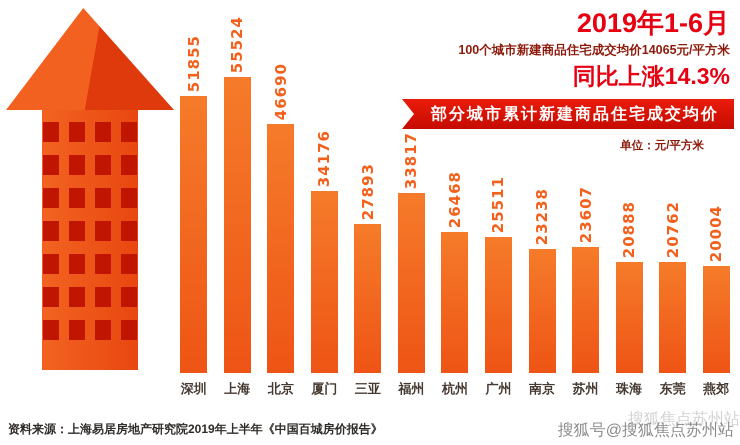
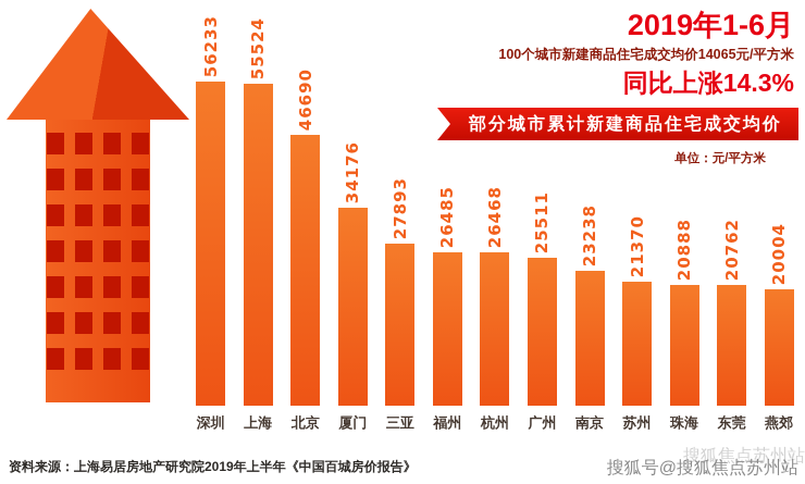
深圳: 51855 -> 56233
福州: 33817 -> 26485
苏州: 23607 -> 21370
